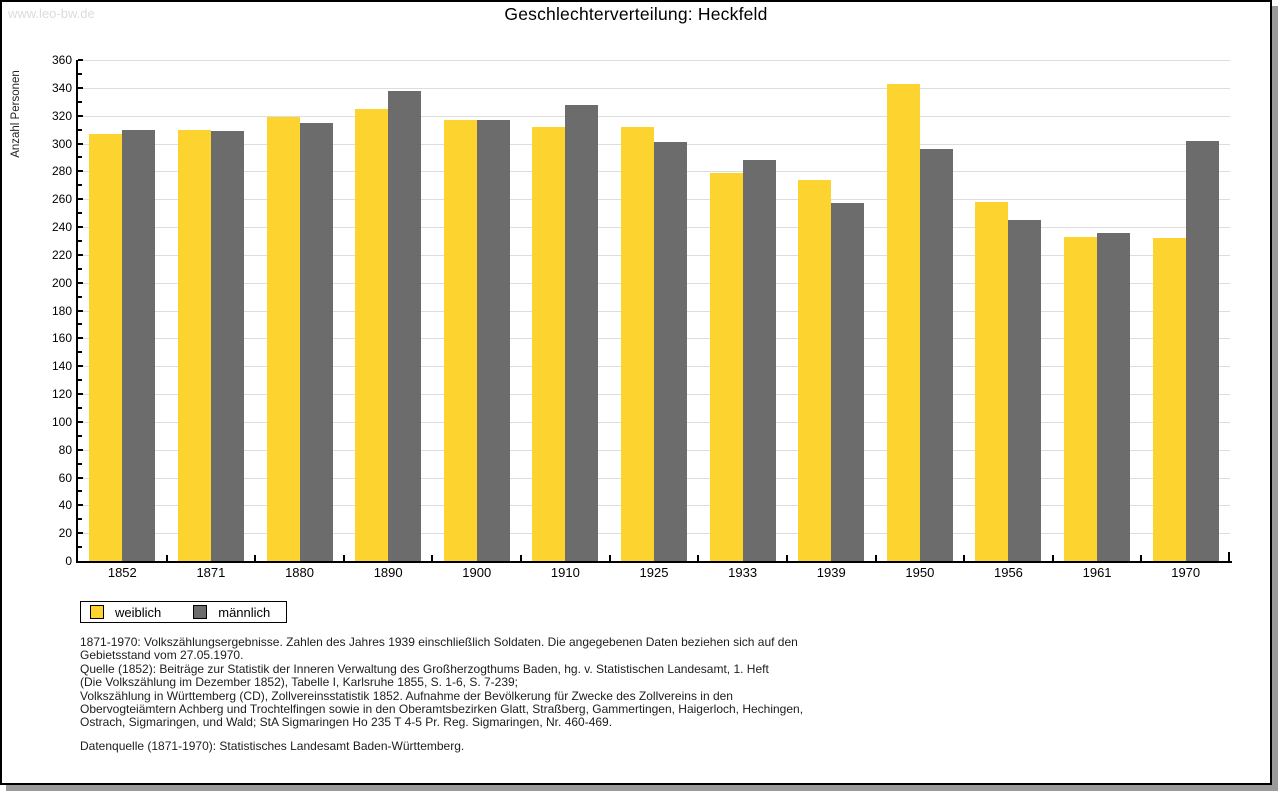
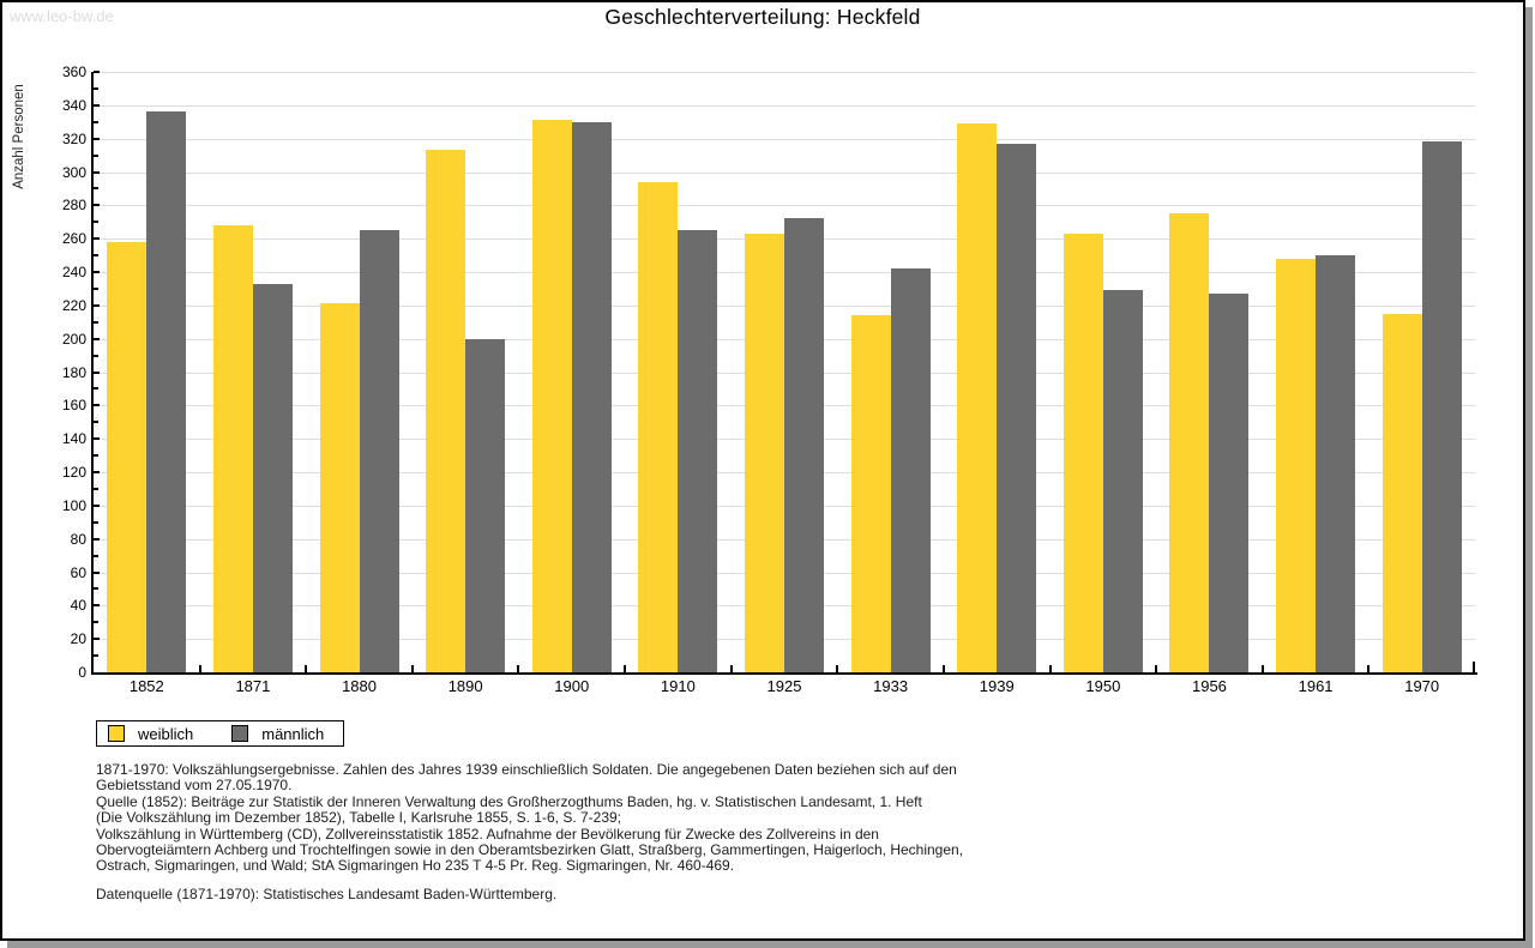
weiblich/1852: 307 -> 258
männlich/1852: 310 -> 336
weiblich/1871: 310 -> 268
männlich/1871: 309 -> 233
weiblich/1880: 319 -> 221
männlich/1880: 315 -> 265
weiblich/1890: 325 -> 313
männlich/1890: 338 -> 200
weiblich/1900: 317 -> 331
männlich/1900: 317 -> 330
weiblich/1910: 312 -> 294
männlich/1910: 328 -> 265
weiblich/1925: 312 -> 263
männlich/1925: 301 -> 272
weiblich/1933: 279 -> 214
männlich/1933: 288 -> 242
weiblich/1939: 274 -> 329
männlich/1939: 257 -> 317
weiblich/1950: 343 -> 263
männlich/1950: 296 -> 229
weiblich/1956: 258 -> 275
männlich/1956: 245 -> 227
weiblich/1961: 233 -> 248
männlich/1961: 236 -> 250
weiblich/1970: 232 -> 215
männlich/1970: 302 -> 318
